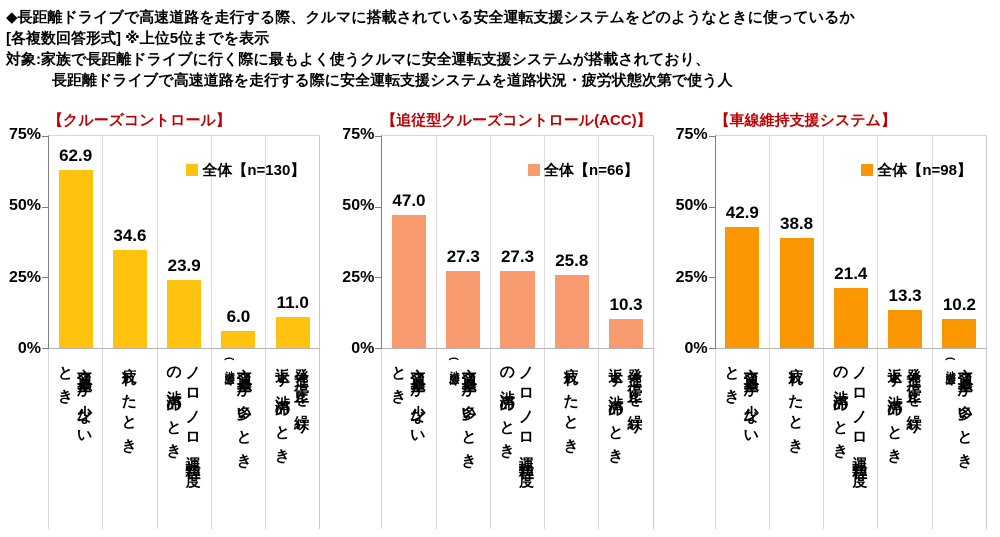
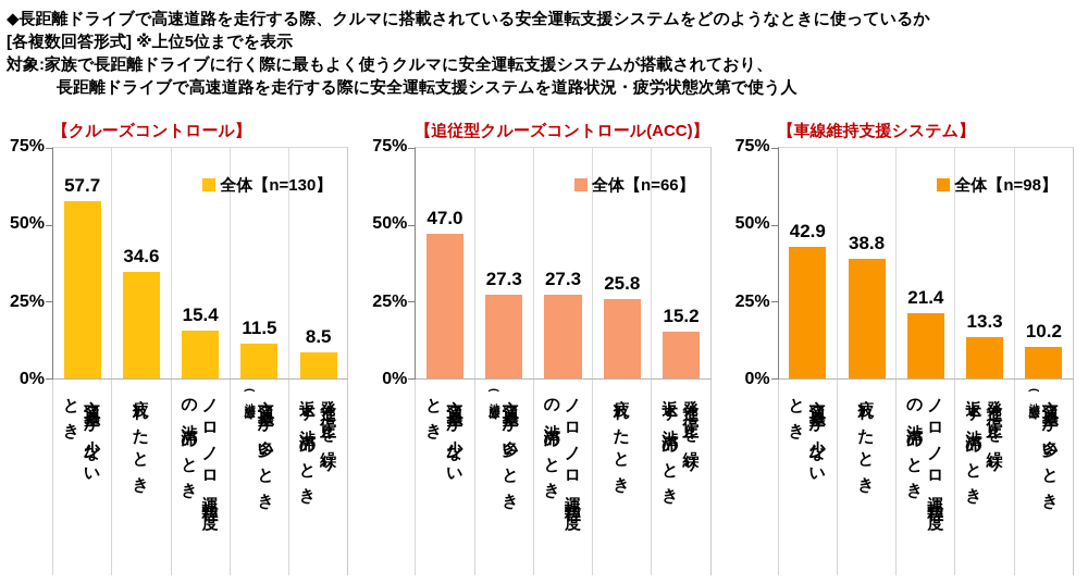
【クルーズコントロール】/交通量が少ないとき: 62.9 -> 57.7
【クルーズコントロール】/ノロノロ運転程度の渋滞のとき: 23.9 -> 15.4
【クルーズコントロール】/交通量が多いとき(渋滞除く): 6.0 -> 11.5
【クルーズコントロール】/発進・停止を繰り返す渋滞のとき: 11.0 -> 8.5
【追従型クルーズコントロール(ACC)】/発進・停止を繰り返す渋滞のとき: 10.3 -> 15.2
